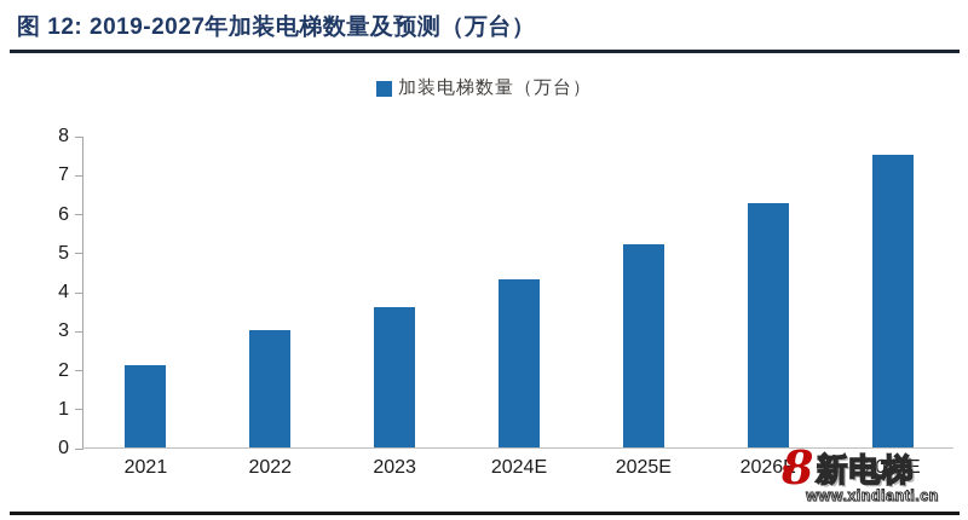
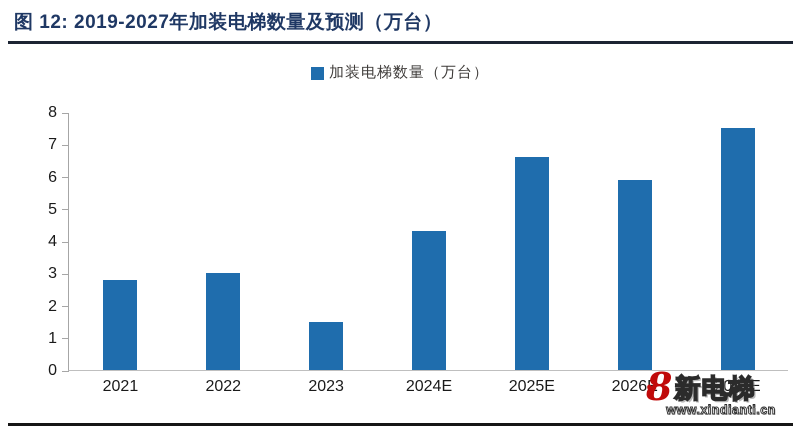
2021: 2.1 -> 2.8
2023: 3.6 -> 1.5
2025E: 5.2 -> 6.6
2026E: 6.2 -> 5.9
